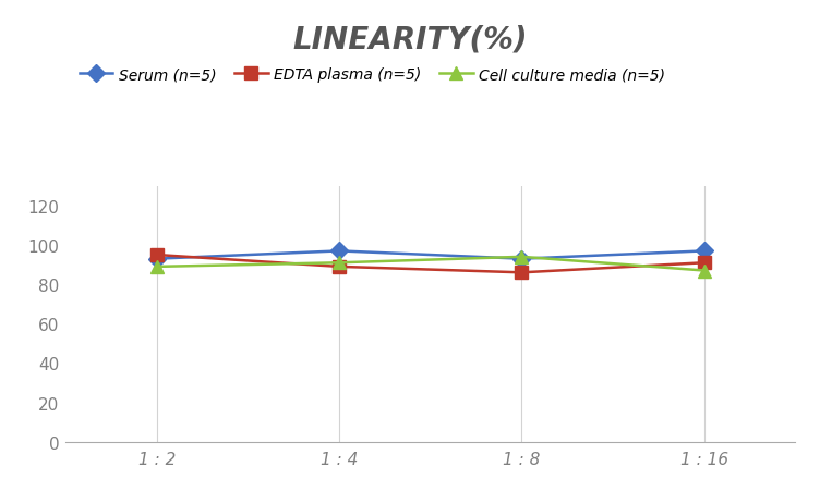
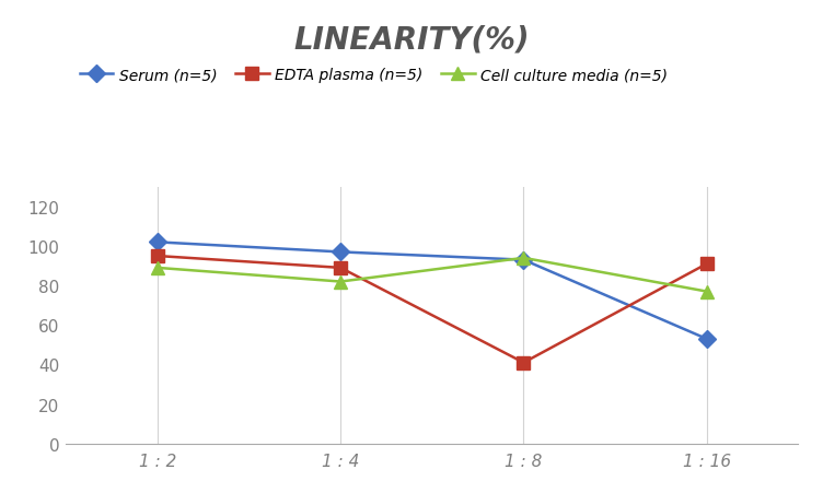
Serum (n=5)/1 : 2: 93 -> 102
Cell culture media (n=5)/1 : 4: 91 -> 82
EDTA plasma (n=5)/1 : 8: 86 -> 41
Serum (n=5)/1 : 16: 97 -> 53
Cell culture media (n=5)/1 : 16: 87 -> 77
